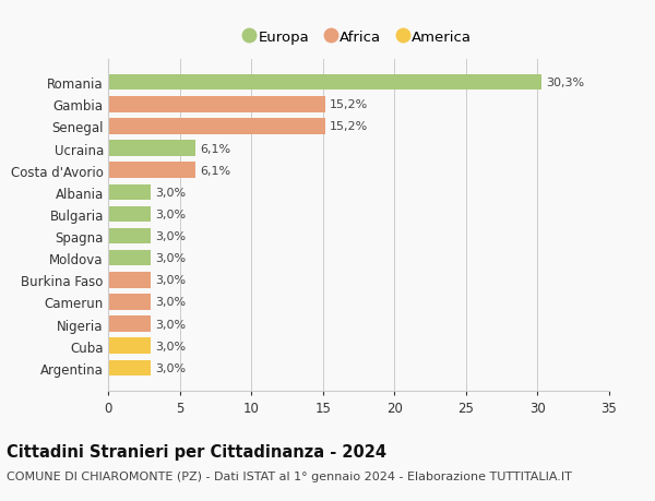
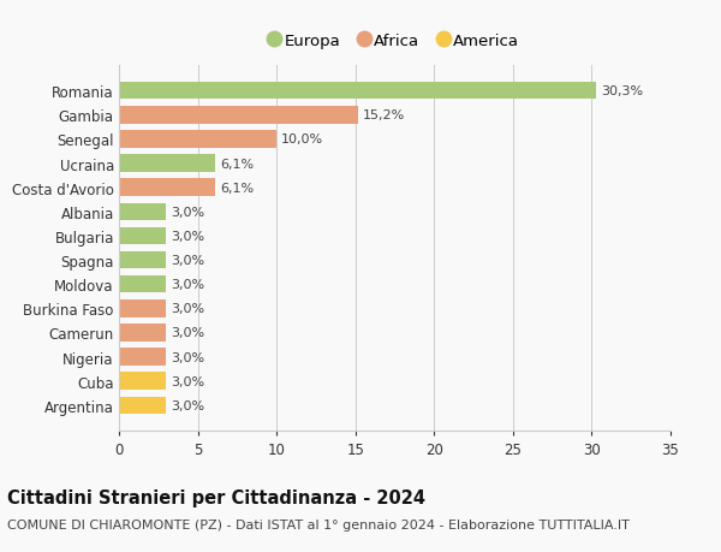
Senegal: 15,2% -> 10,0%
